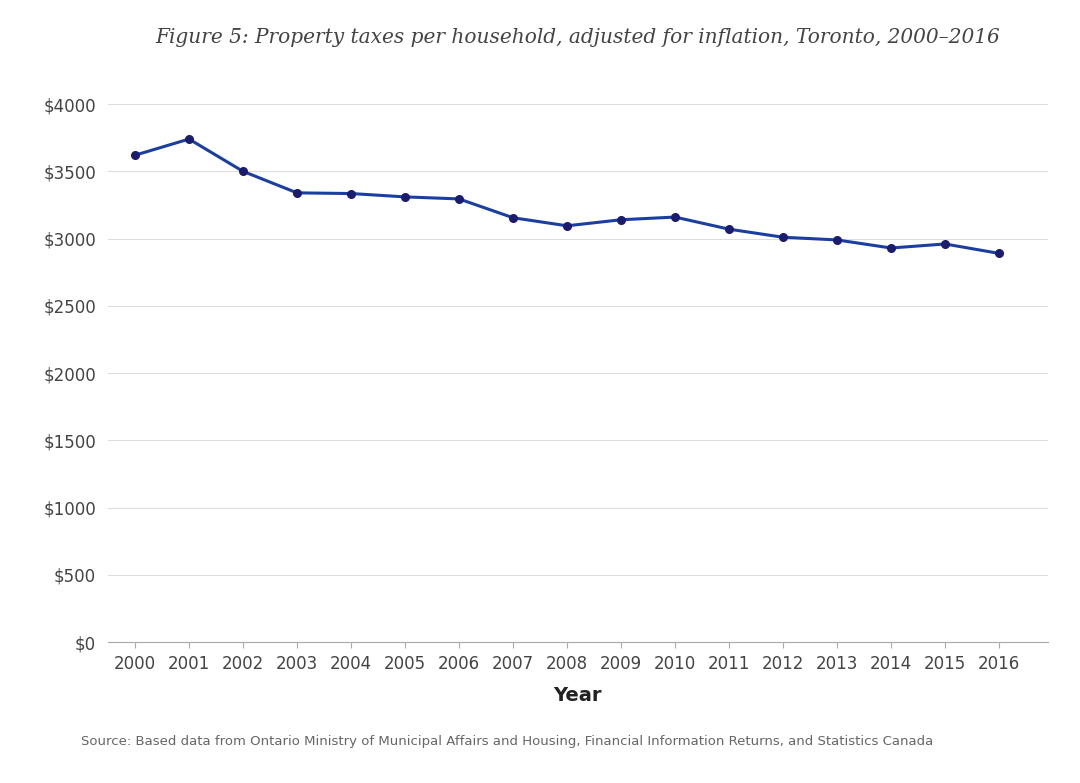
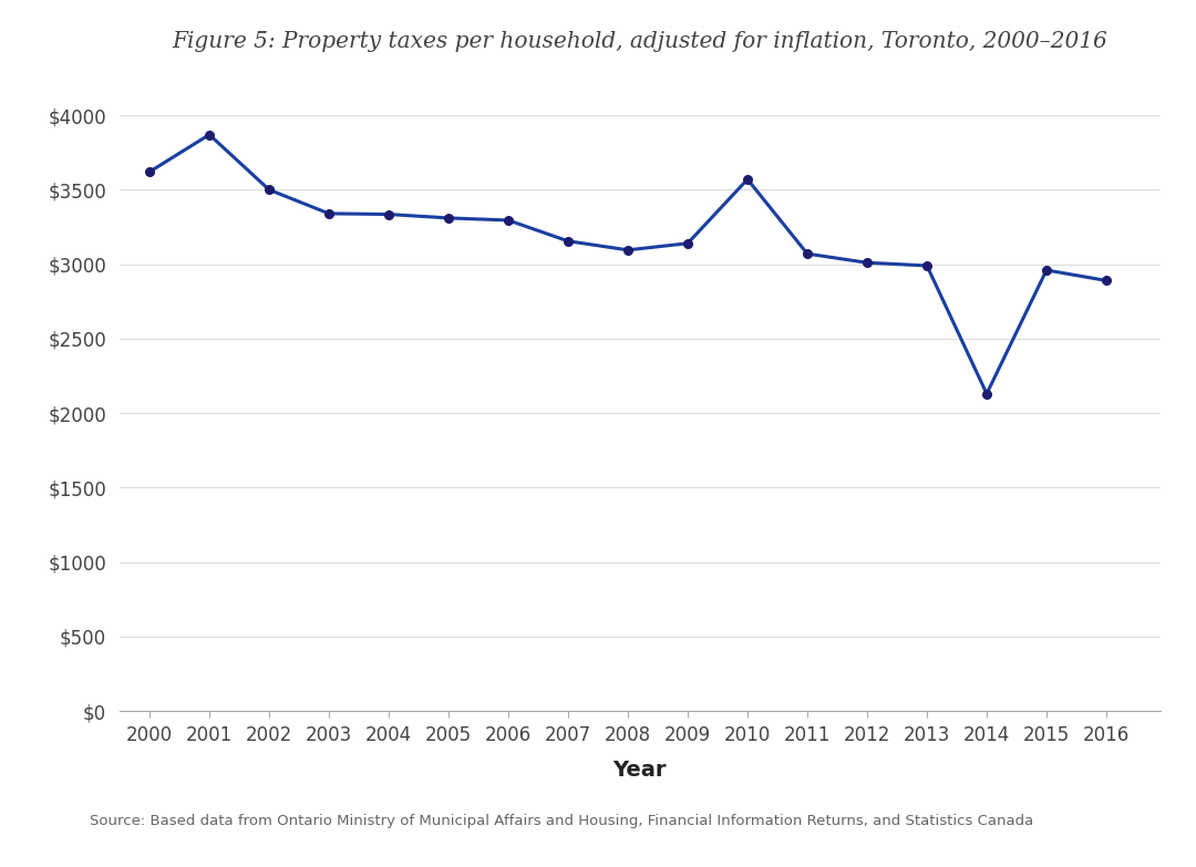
2001: $3740 -> $3870
2010: $3160 -> $3570
2014: $2930 -> $2130
